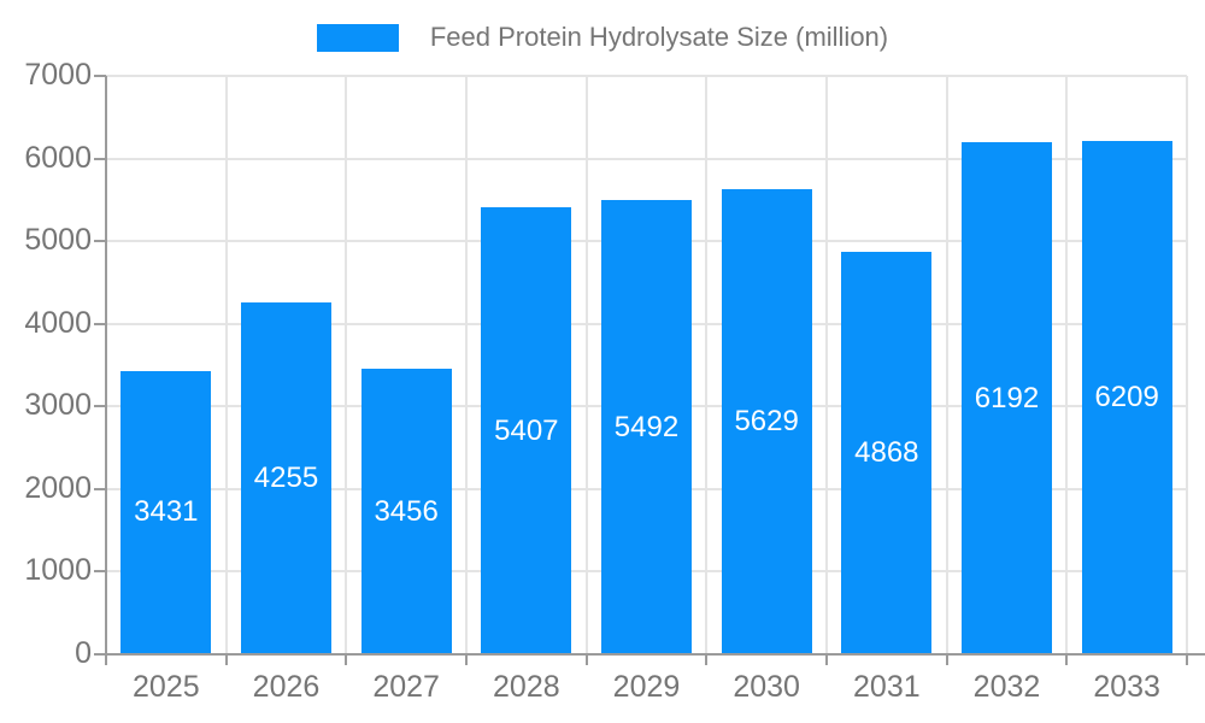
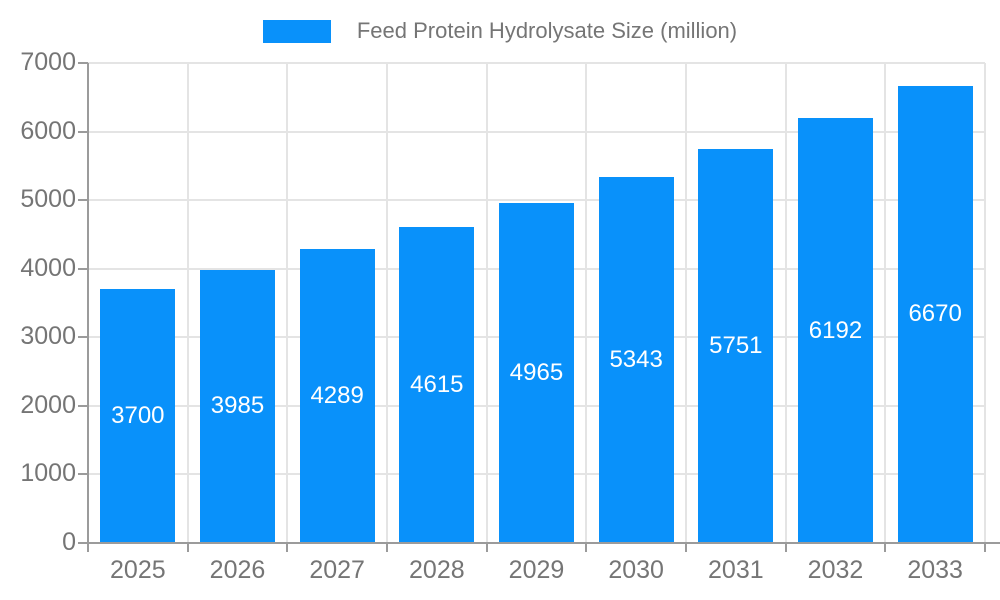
2025: 3431 -> 3700
2026: 4255 -> 3985
2027: 3456 -> 4289
2028: 5407 -> 4615
2029: 5492 -> 4965
2030: 5629 -> 5343
2031: 4868 -> 5751
2033: 6209 -> 6670
